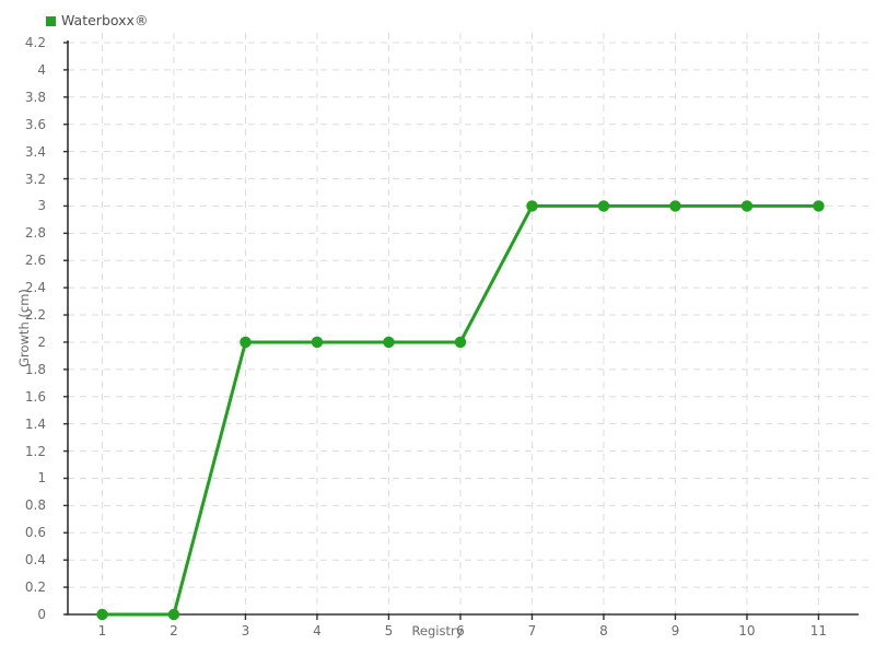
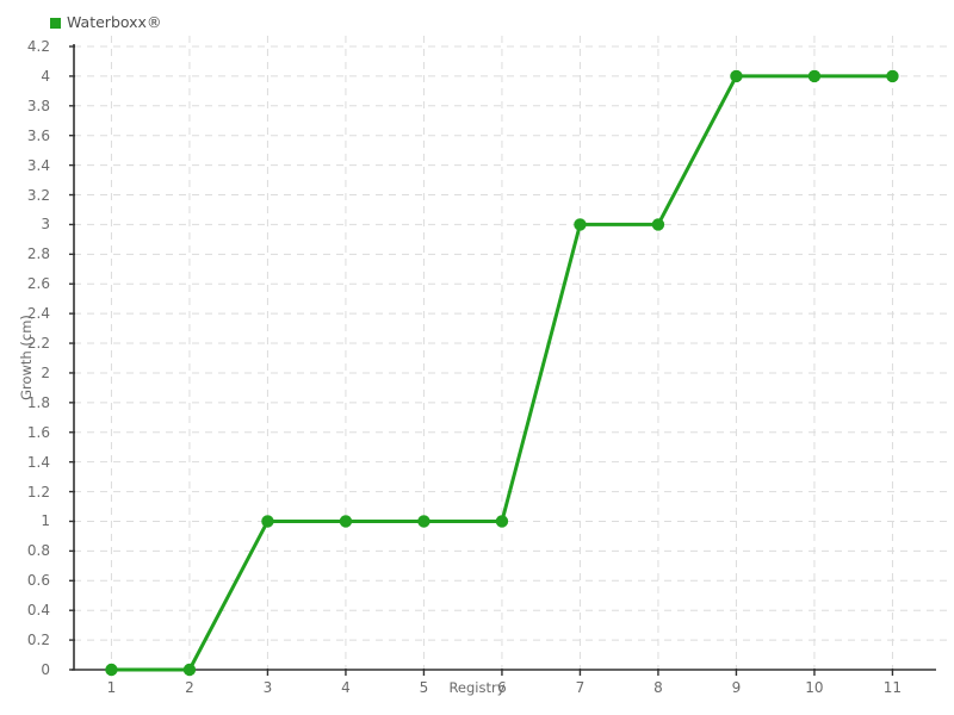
3: 2 -> 1
4: 2 -> 1
5: 2 -> 1
6: 2 -> 1
9: 3 -> 4
10: 3 -> 4
11: 3 -> 4
